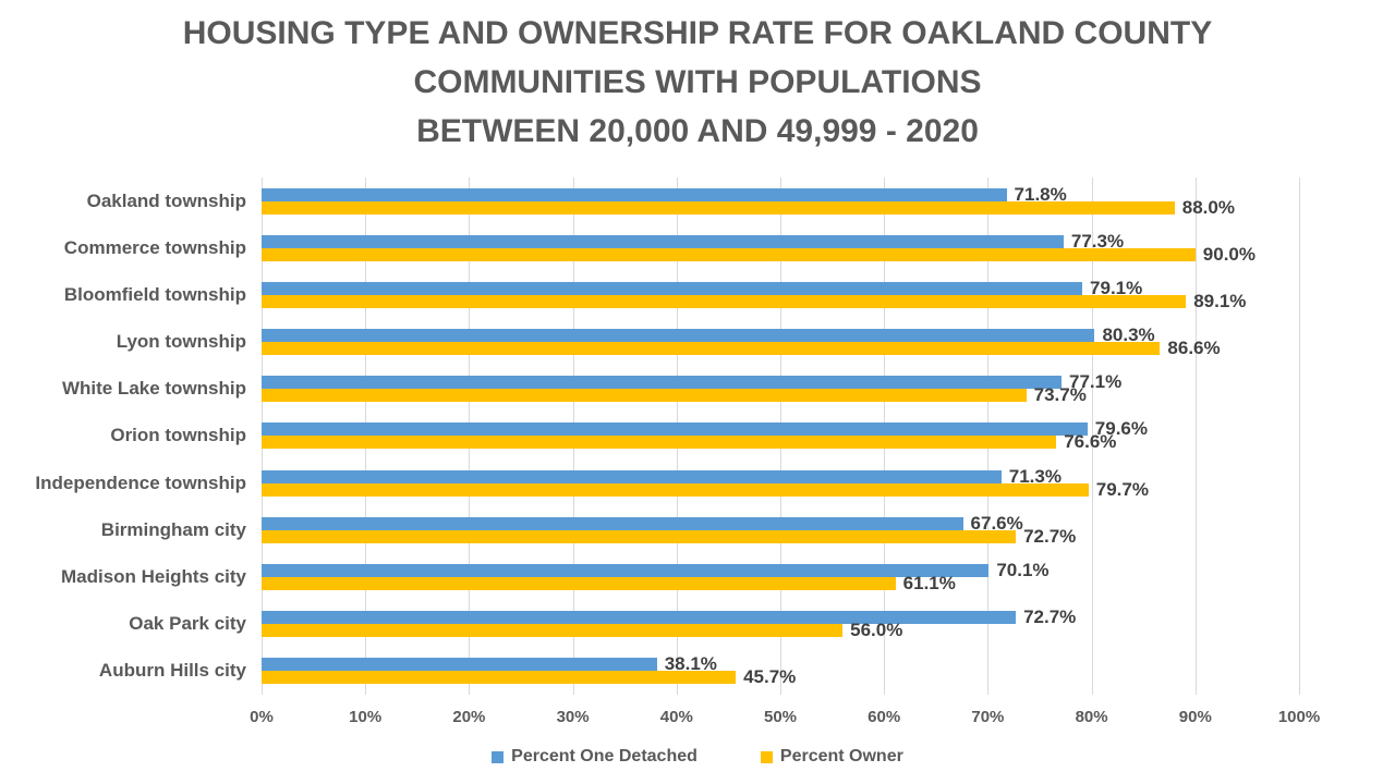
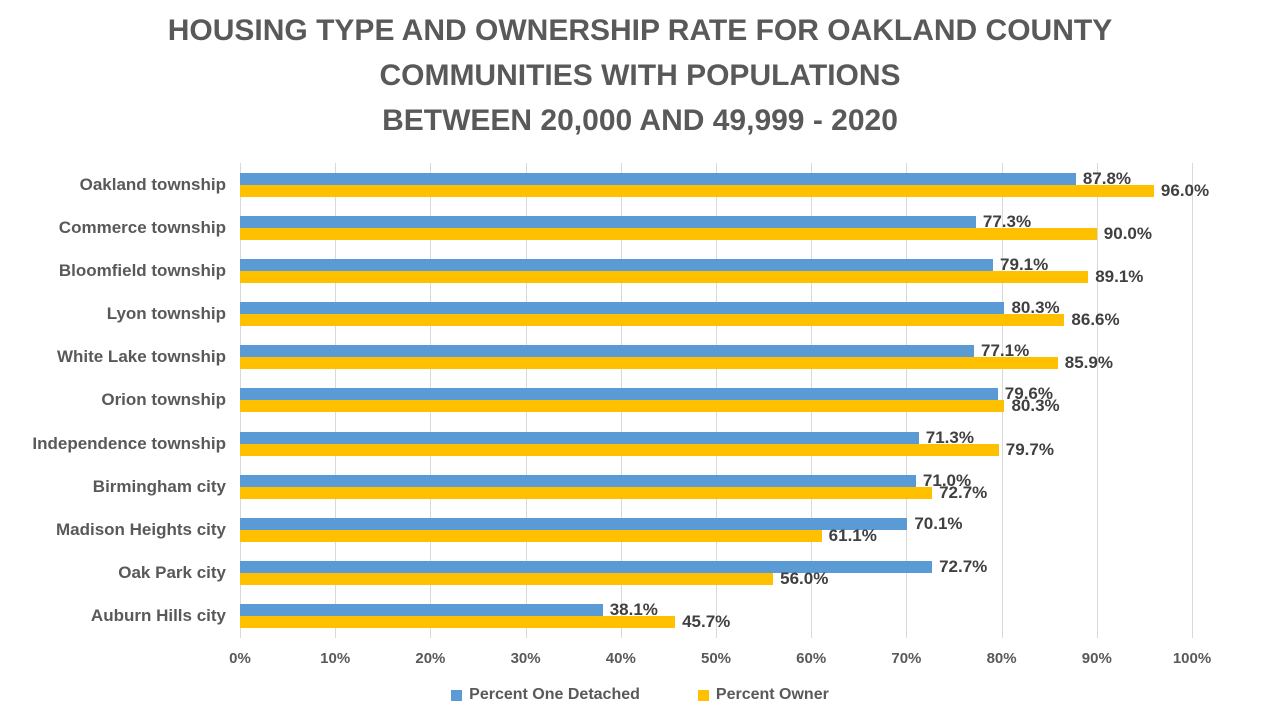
Percent One Detached/Oakland township: 71.8% -> 87.8%
Percent Owner/Oakland township: 88.0% -> 96.0%
Percent Owner/White Lake township: 73.7% -> 85.9%
Percent Owner/Orion township: 76.6% -> 80.3%
Percent One Detached/Birmingham city: 67.6% -> 71.0%
